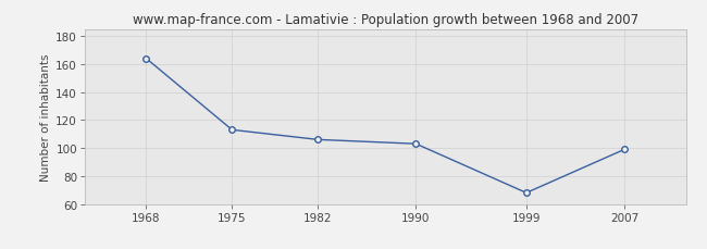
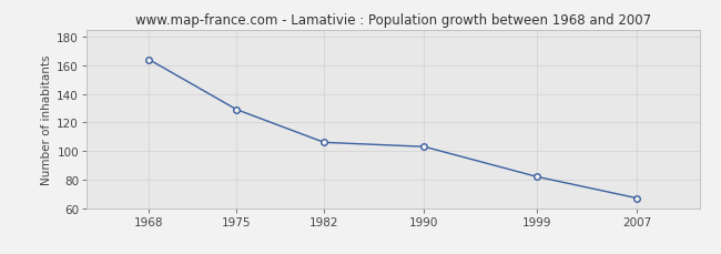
1975: 113 -> 129
1999: 68 -> 82
2007: 99 -> 67
